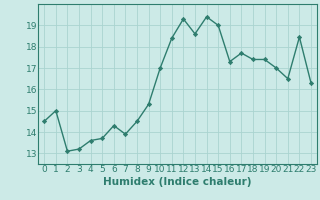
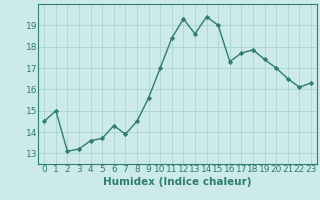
9: 15.30 -> 15.60
18: 17.40 -> 17.85
22: 18.45 -> 16.10
